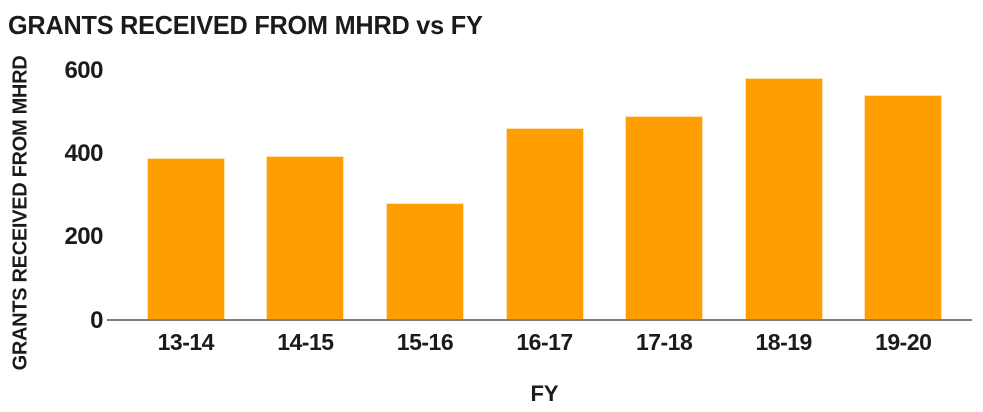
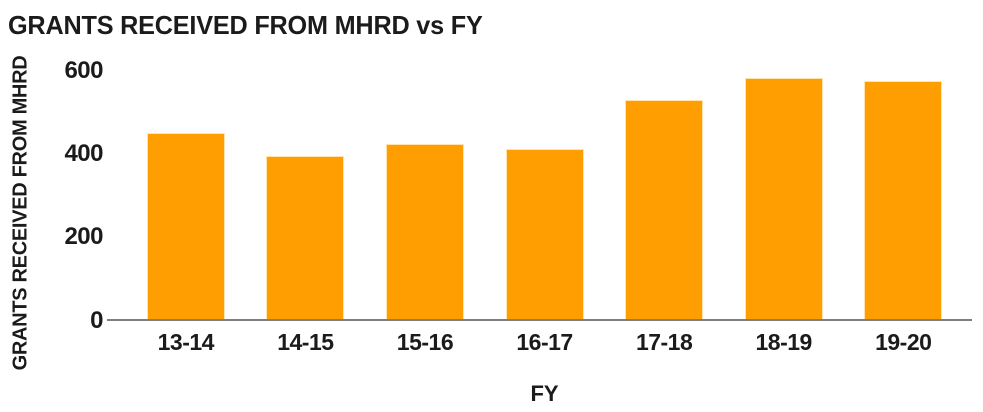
13-14: 390 -> 450
15-16: 280 -> 420
16-17: 460 -> 410
17-18: 490 -> 530
19-20: 540 -> 570
